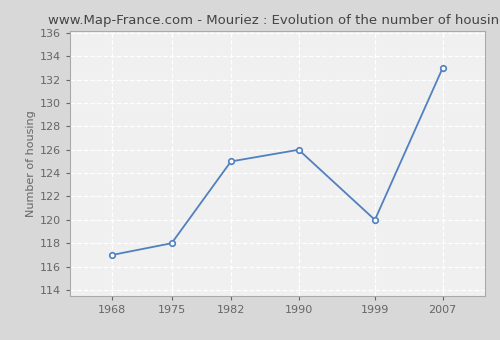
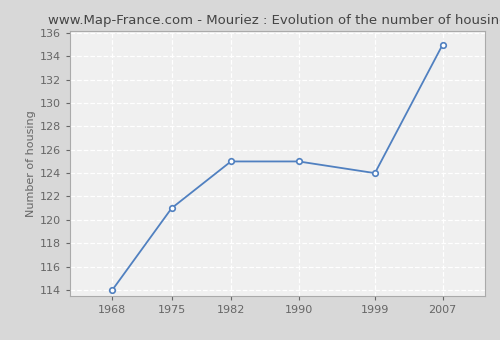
1968: 117 -> 114
1975: 118 -> 121
1990: 126 -> 125
1999: 120 -> 124
2007: 133 -> 135
